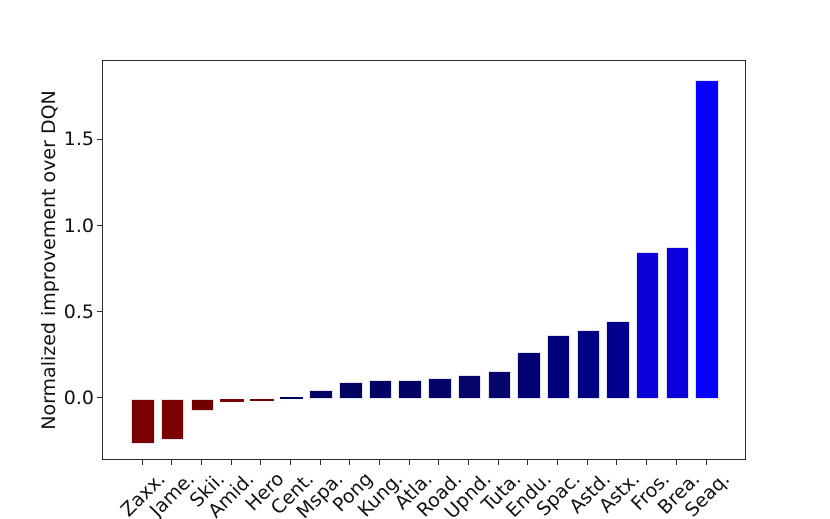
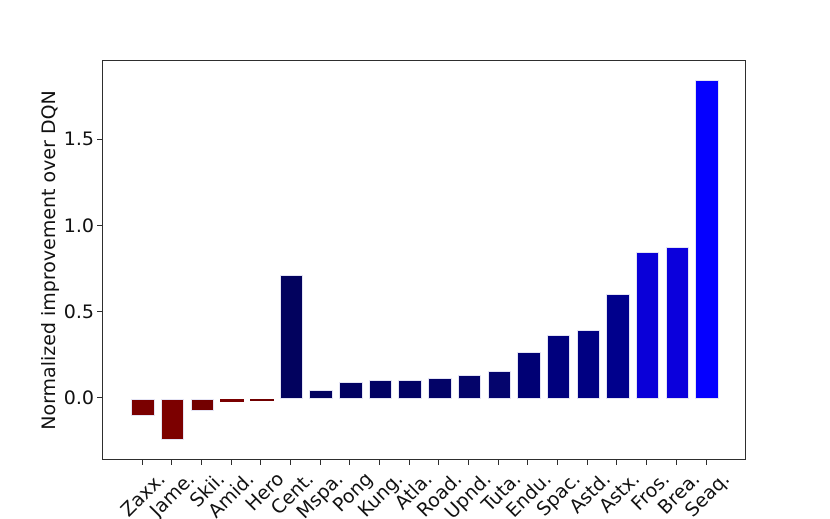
Zaxx.: -0.26 -> -0.10
Cent.: 0.01 -> 0.72
Astx.: 0.45 -> 0.61
